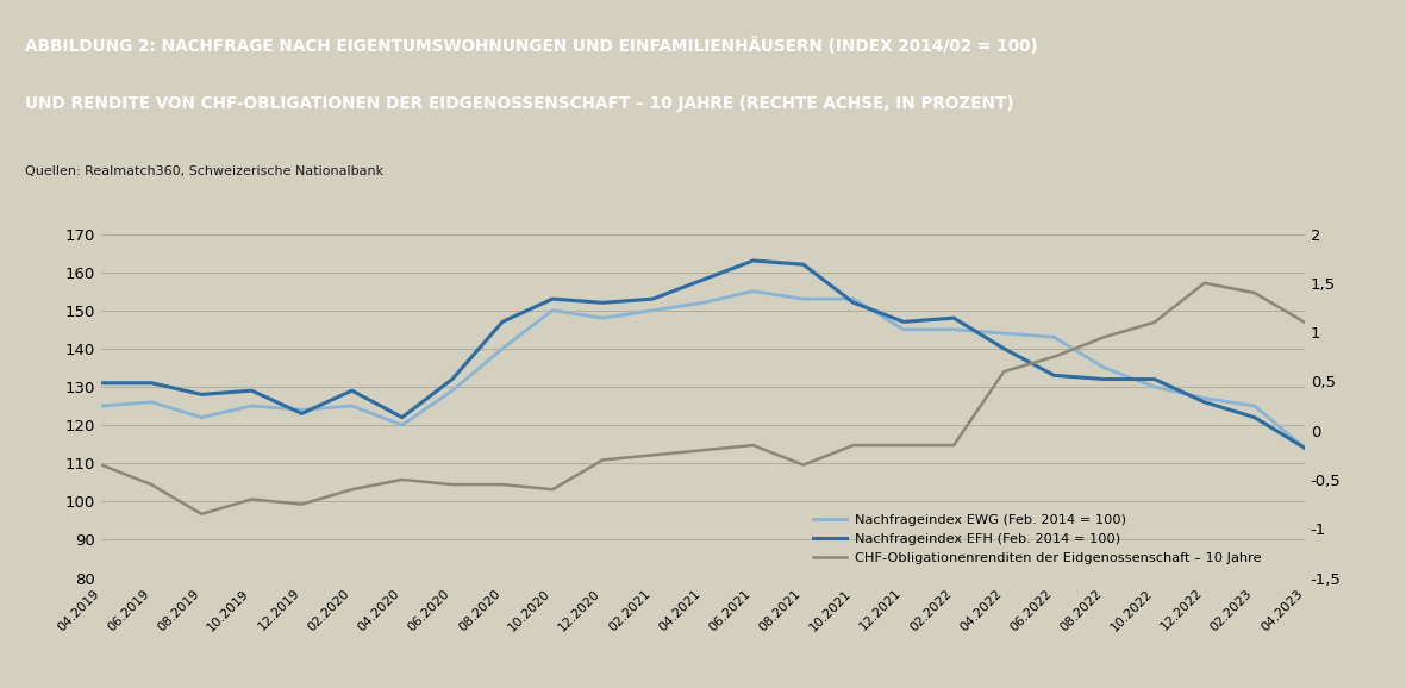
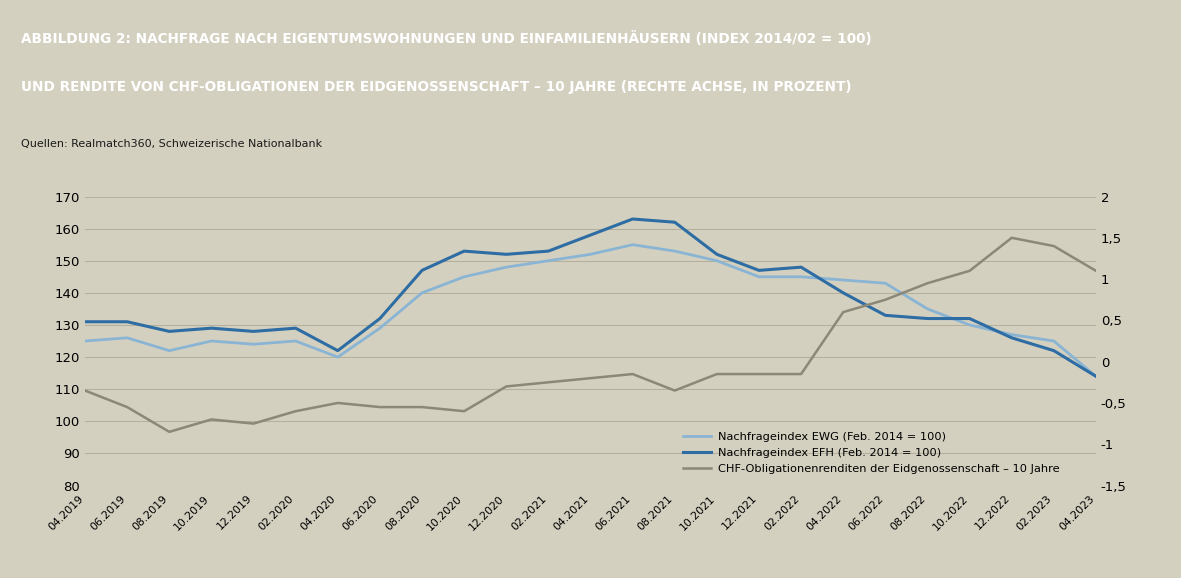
Nachfrageindex EFH (Feb. 2014 = 100)/12.2019: 123 -> 128
Nachfrageindex EWG (Feb. 2014 = 100)/10.2020: 150 -> 145
Nachfrageindex EWG (Feb. 2014 = 100)/10.2021: 153 -> 150
